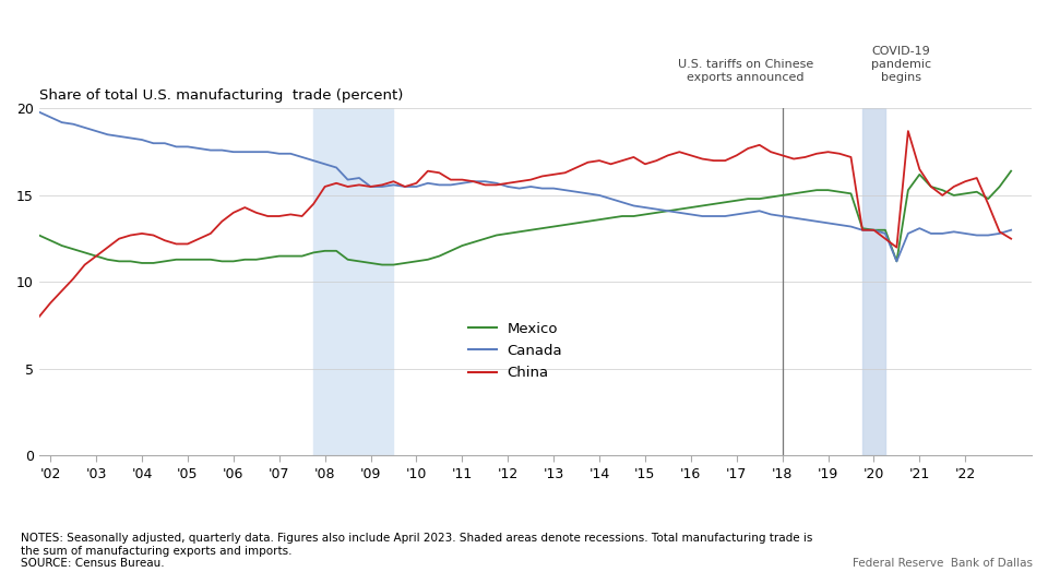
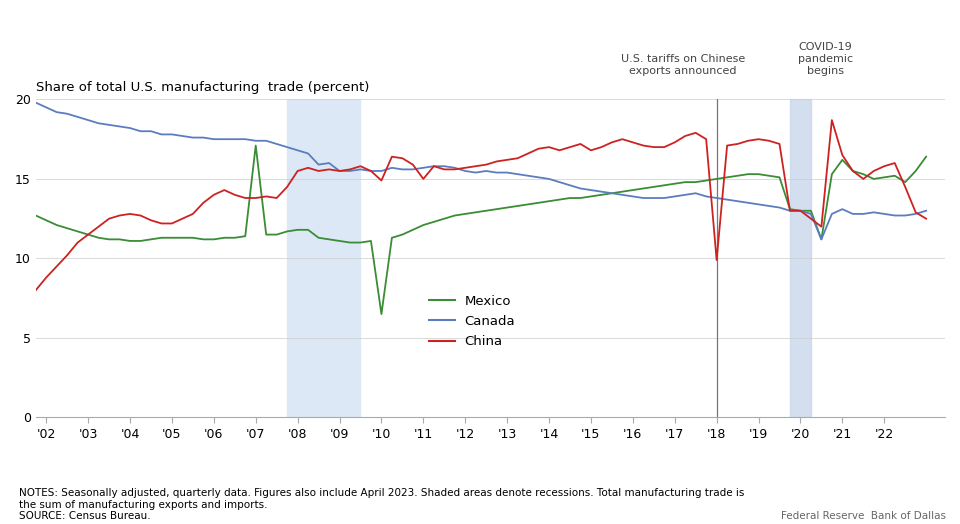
Mexico/'07: 11.5 -> 17.1
Mexico/'10: 11.2 -> 6.5
China/'10: 15.7 -> 14.9
China/'11: 15.9 -> 15.0
China/'18: 17.3 -> 9.9
